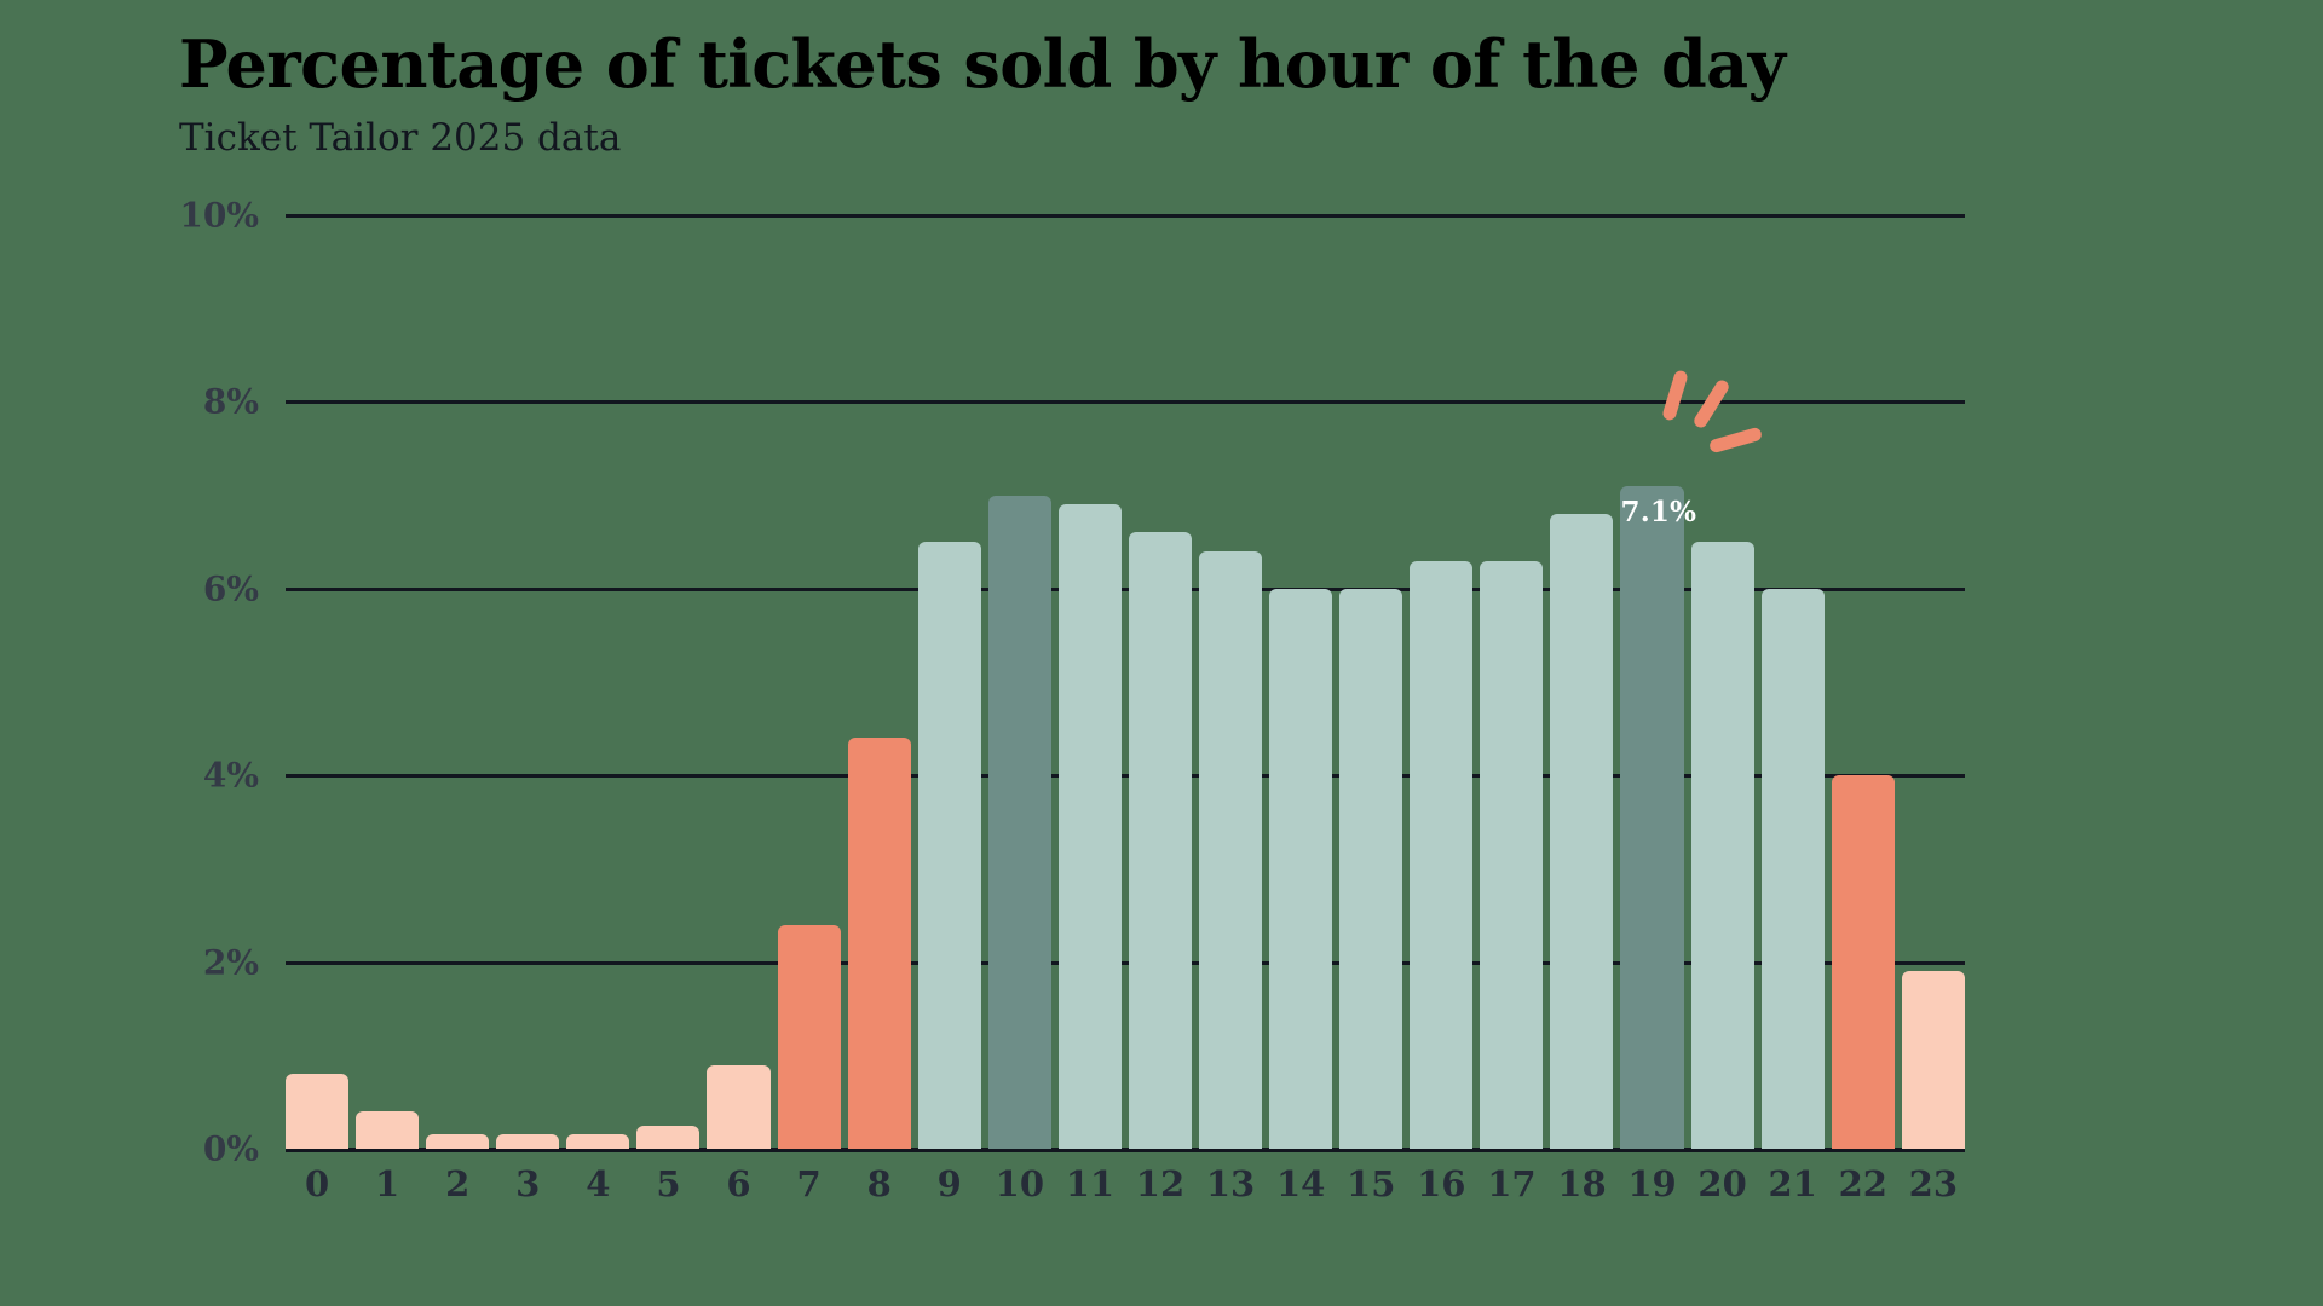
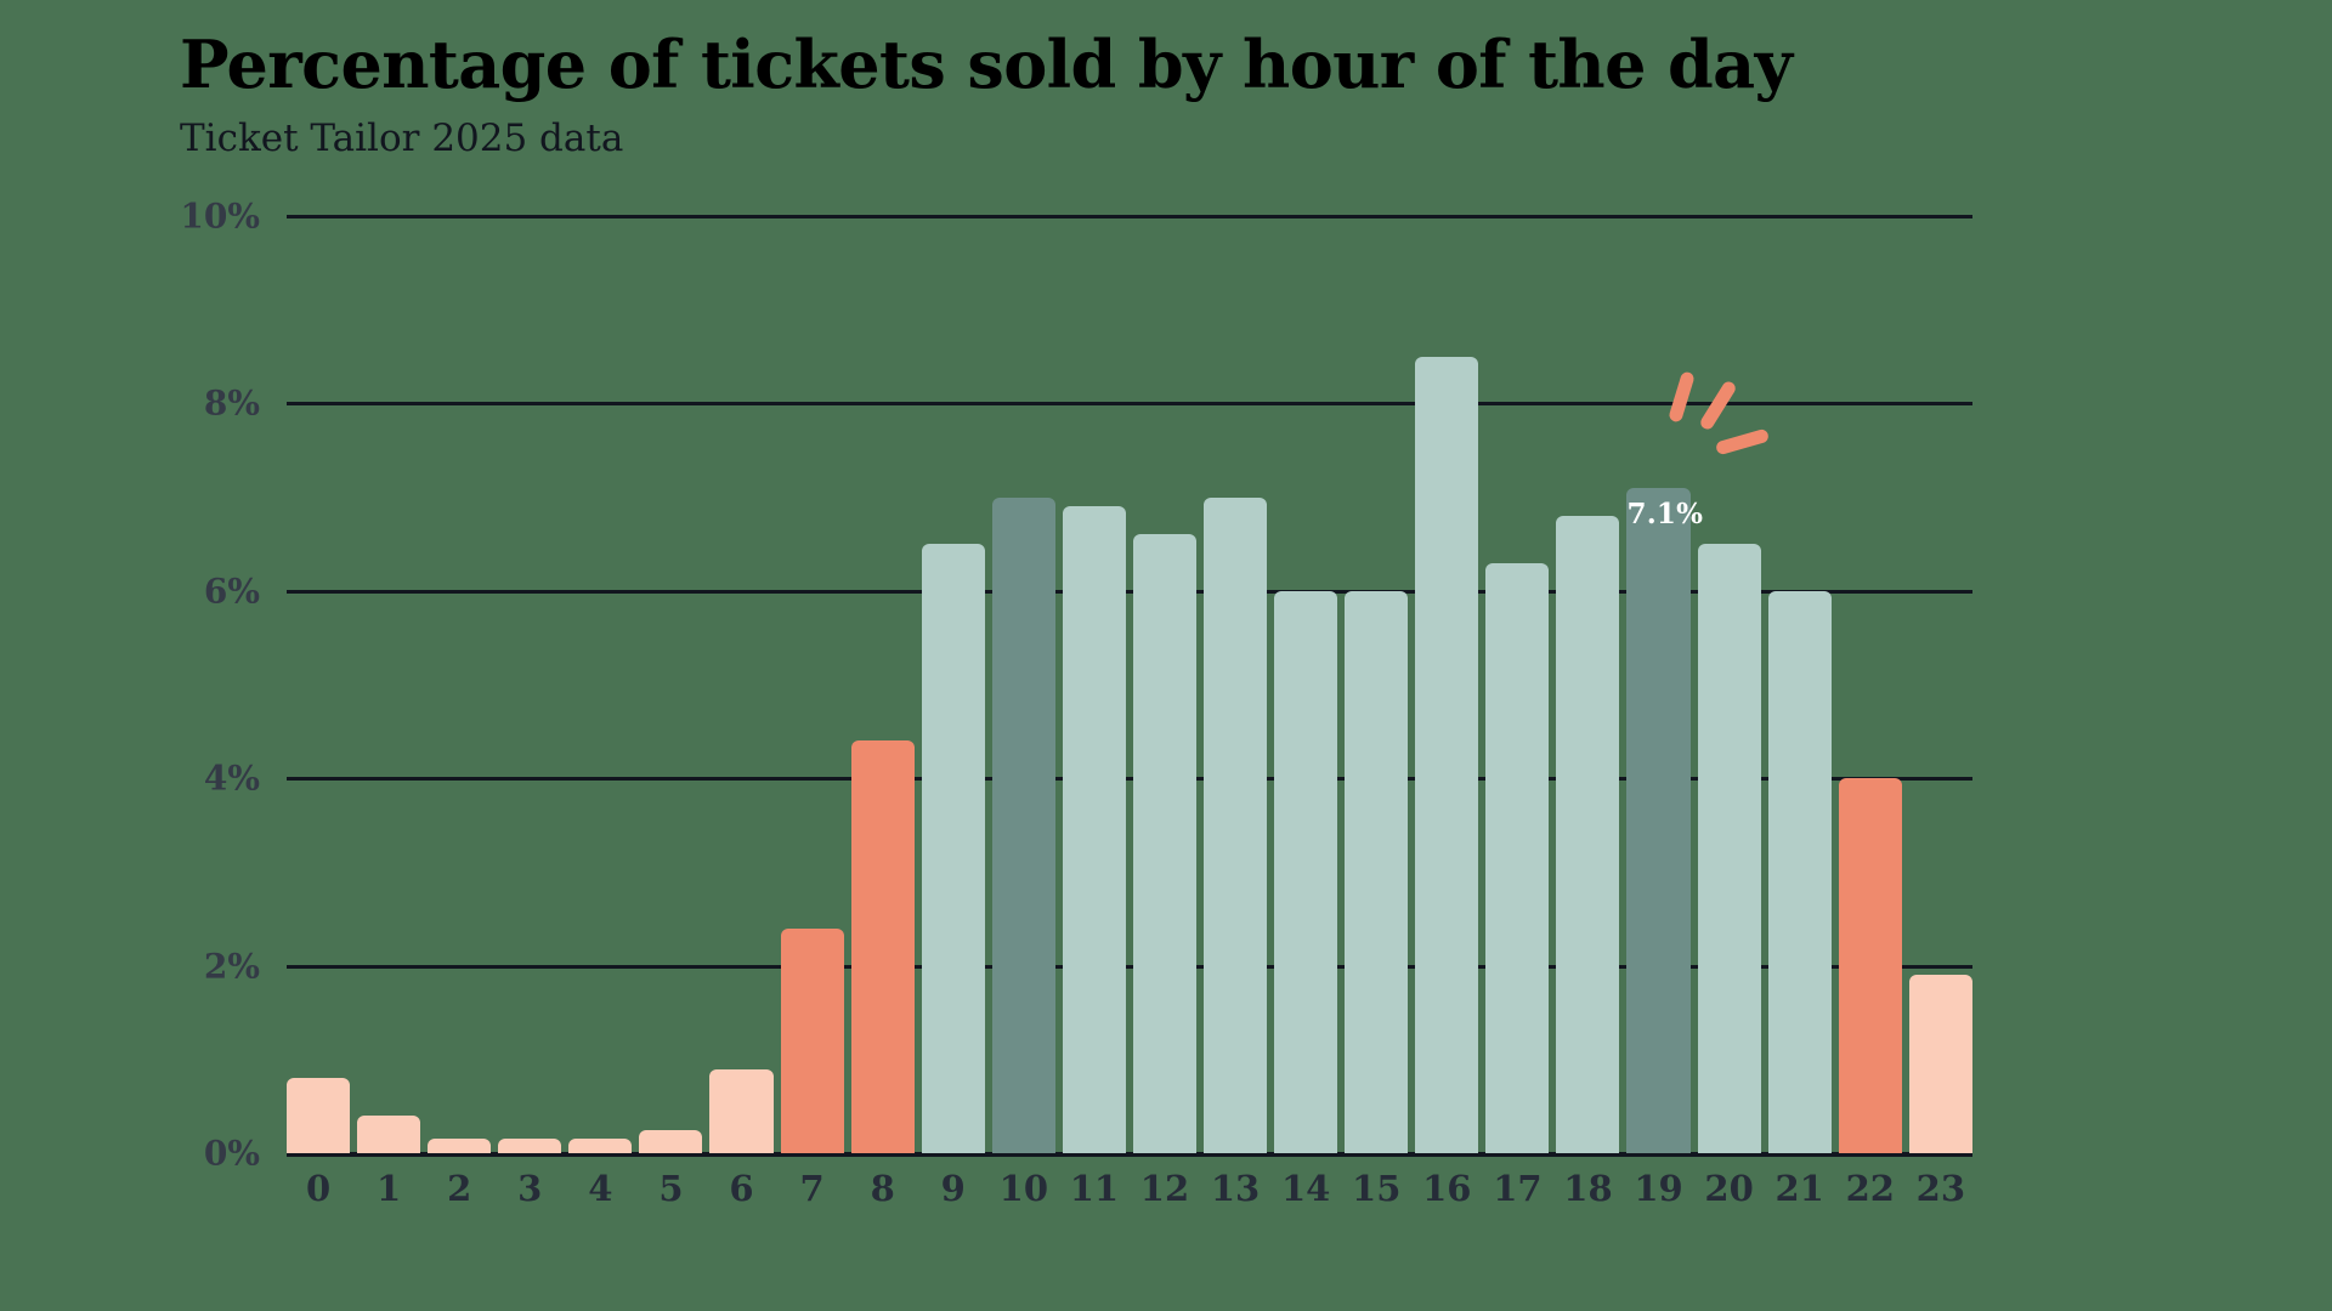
13: 6.4% -> 7.0%
16: 6.3% -> 8.5%
